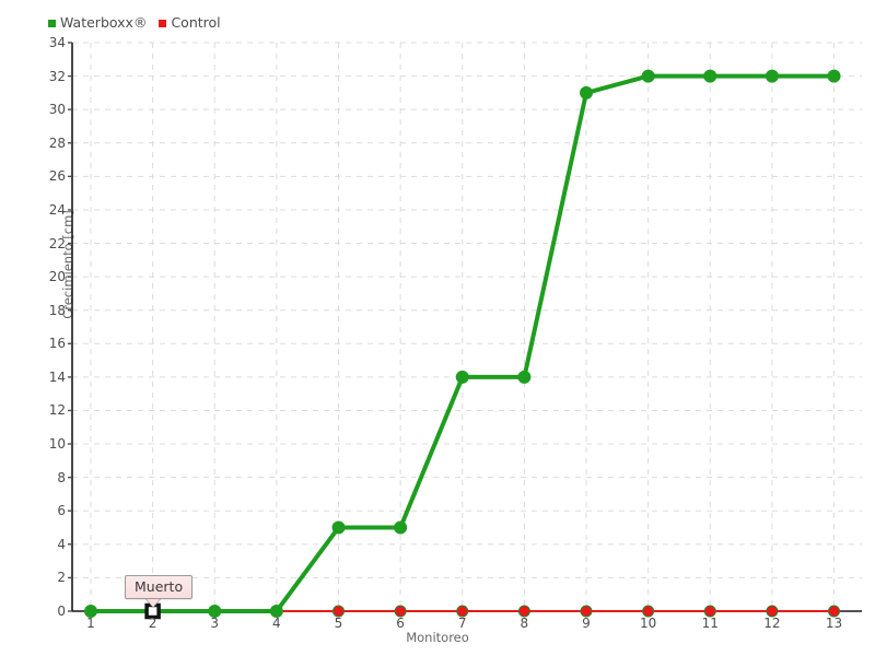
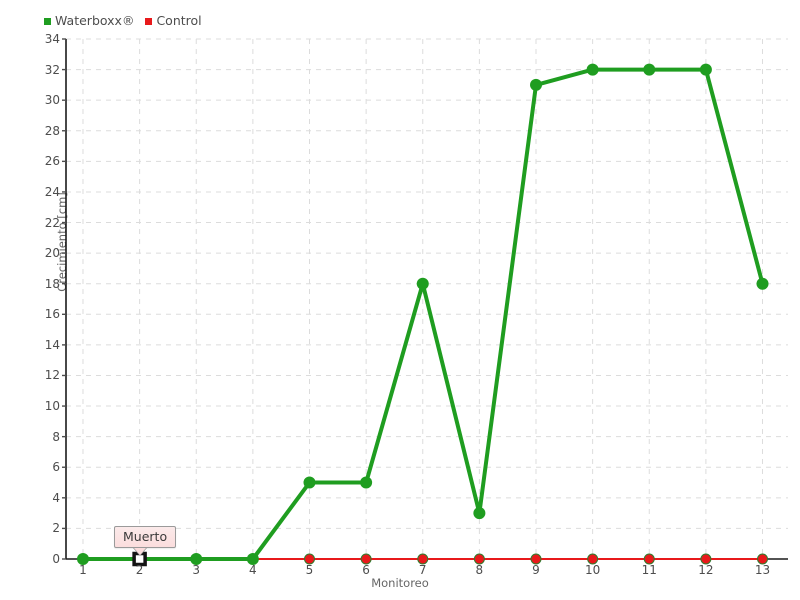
Waterboxx®/7: 14 -> 18
Waterboxx®/8: 14 -> 3
Waterboxx®/13: 32 -> 18
